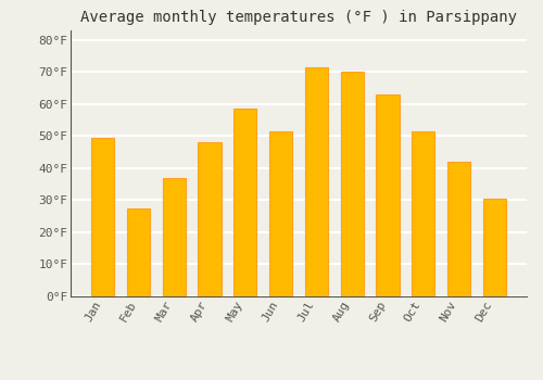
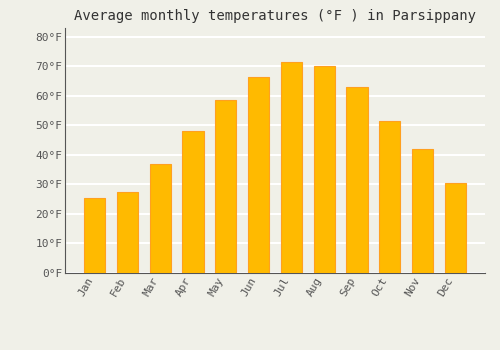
Jan: 49.5°F -> 25.5°F
Jun: 51.5°F -> 66.5°F
